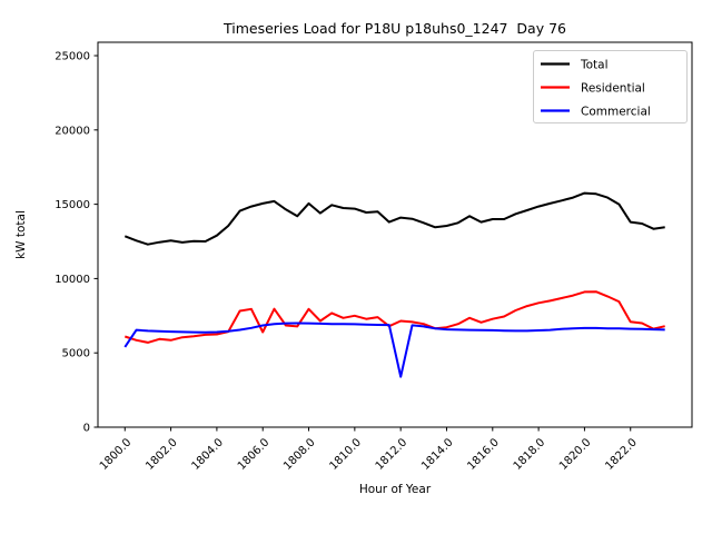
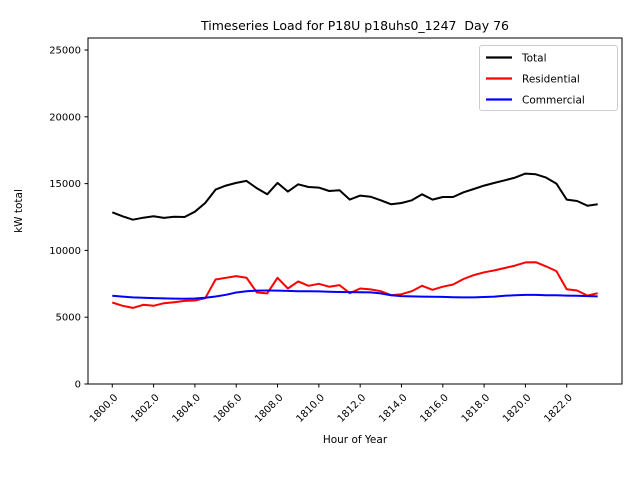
Commercial/1800.0: 5400 -> 6600
Residential/1806.0: 6400 -> 8100
Commercial/1812.0: 3400 -> 6900
